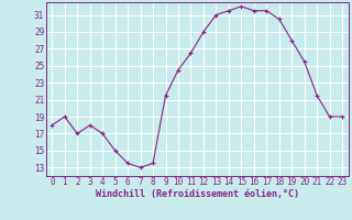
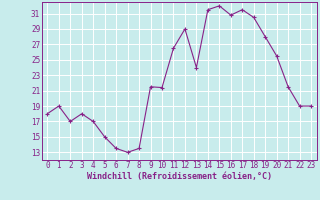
10: 24.5 -> 21.4
13: 31.0 -> 24.0
16: 31.5 -> 30.8
